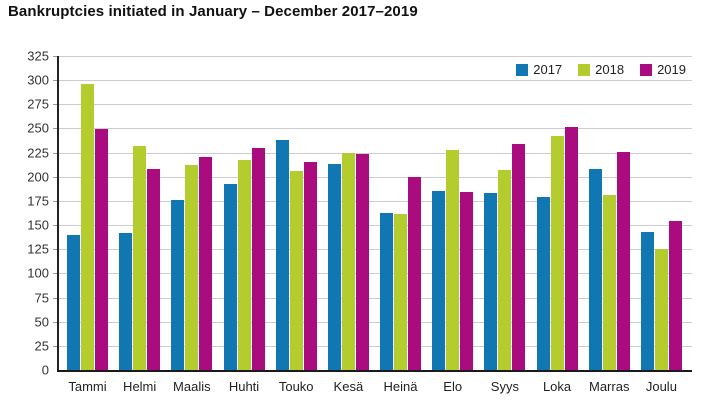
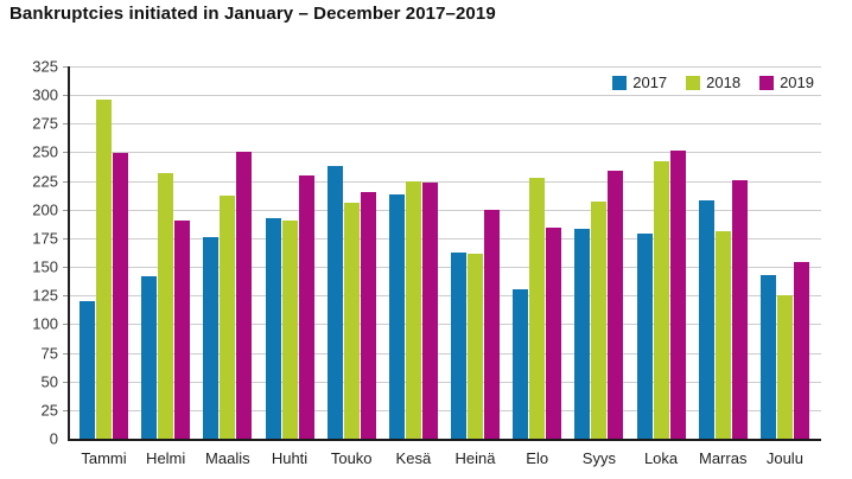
2017/Tammi: 140 -> 120
2019/Helmi: 210 -> 190
2019/Maalis: 220 -> 250
2018/Huhti: 220 -> 190
2017/Elo: 180 -> 130
